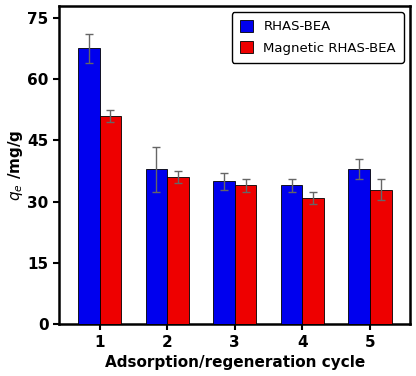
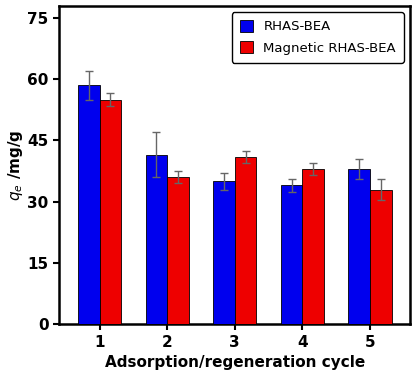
RHAS-BEA/1: 67.5 -> 58.5
Magnetic RHAS-BEA/1: 51 -> 55
RHAS-BEA/2: 38.0 -> 41.5
Magnetic RHAS-BEA/3: 34 -> 41
Magnetic RHAS-BEA/4: 31 -> 38
